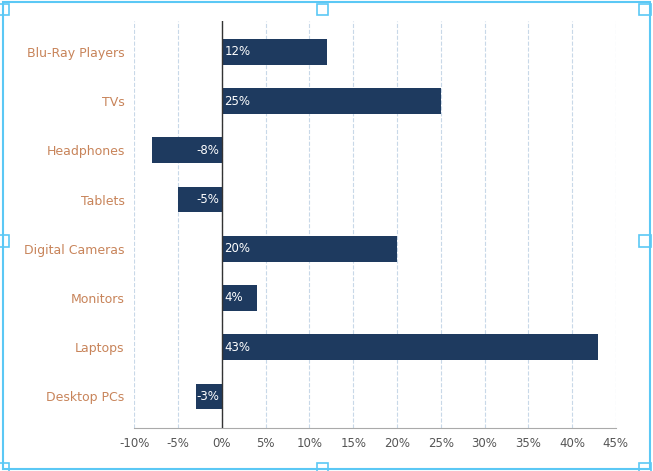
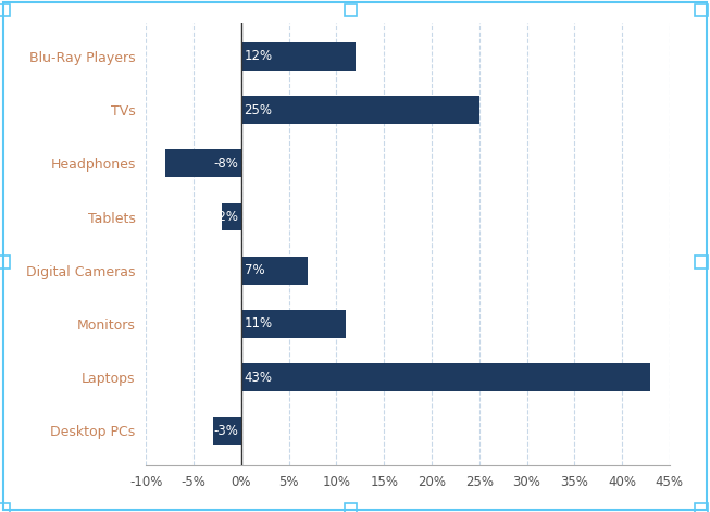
Tablets: -5% -> -2%
Digital Cameras: 20% -> 7%
Monitors: 4% -> 11%
